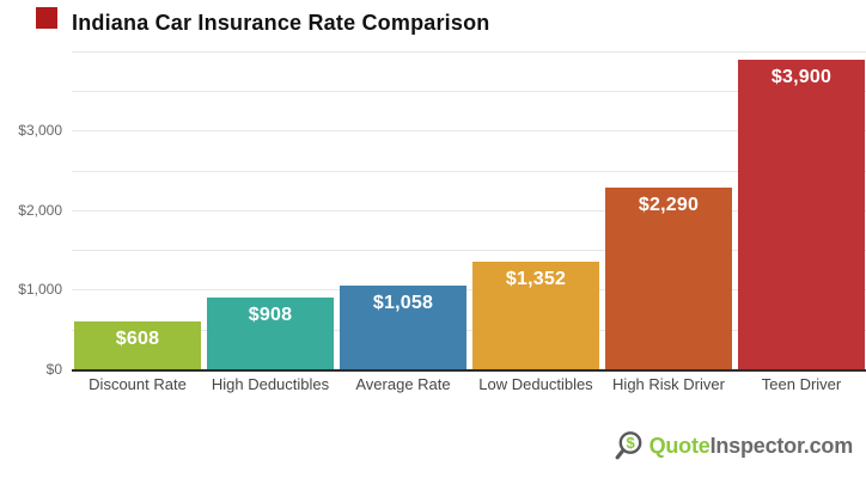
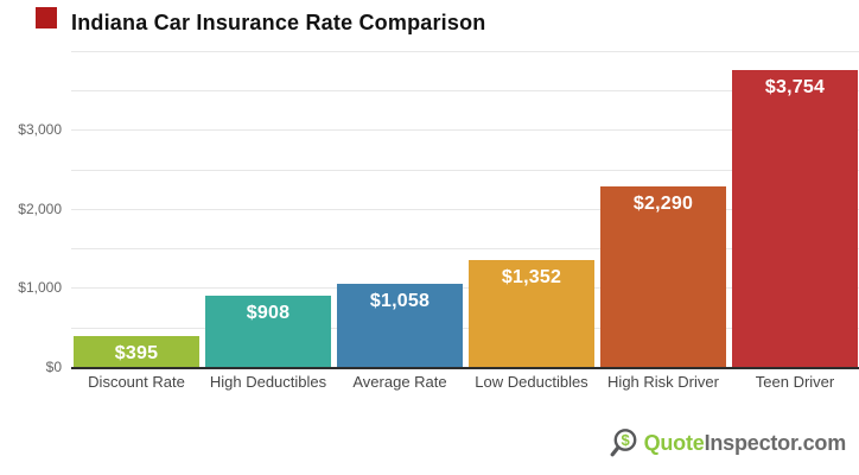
Discount Rate: $608 -> $395
Teen Driver: $3,900 -> $3,754
